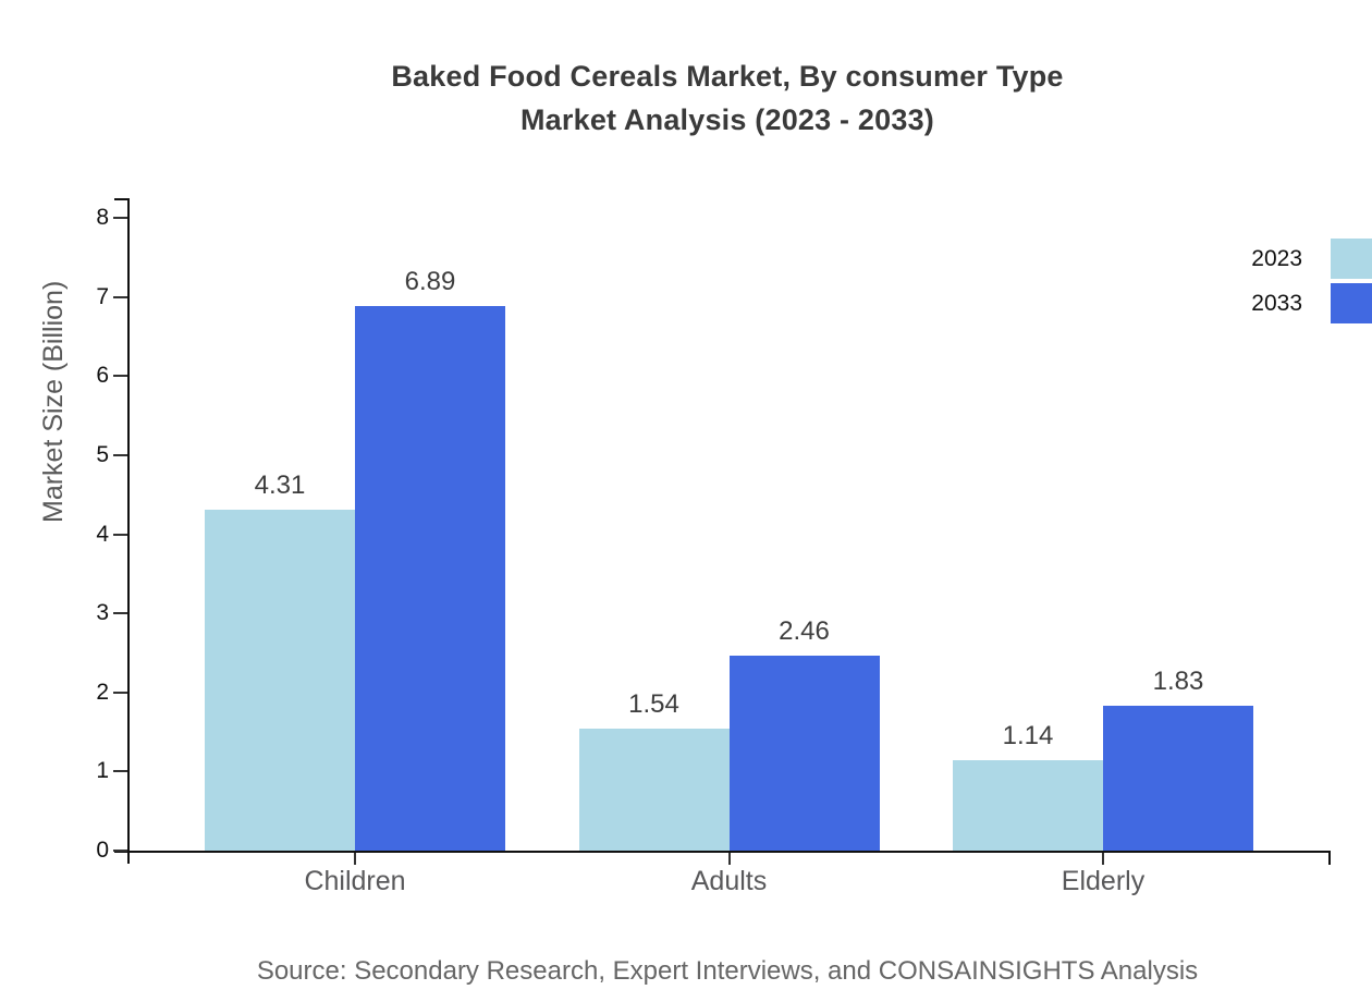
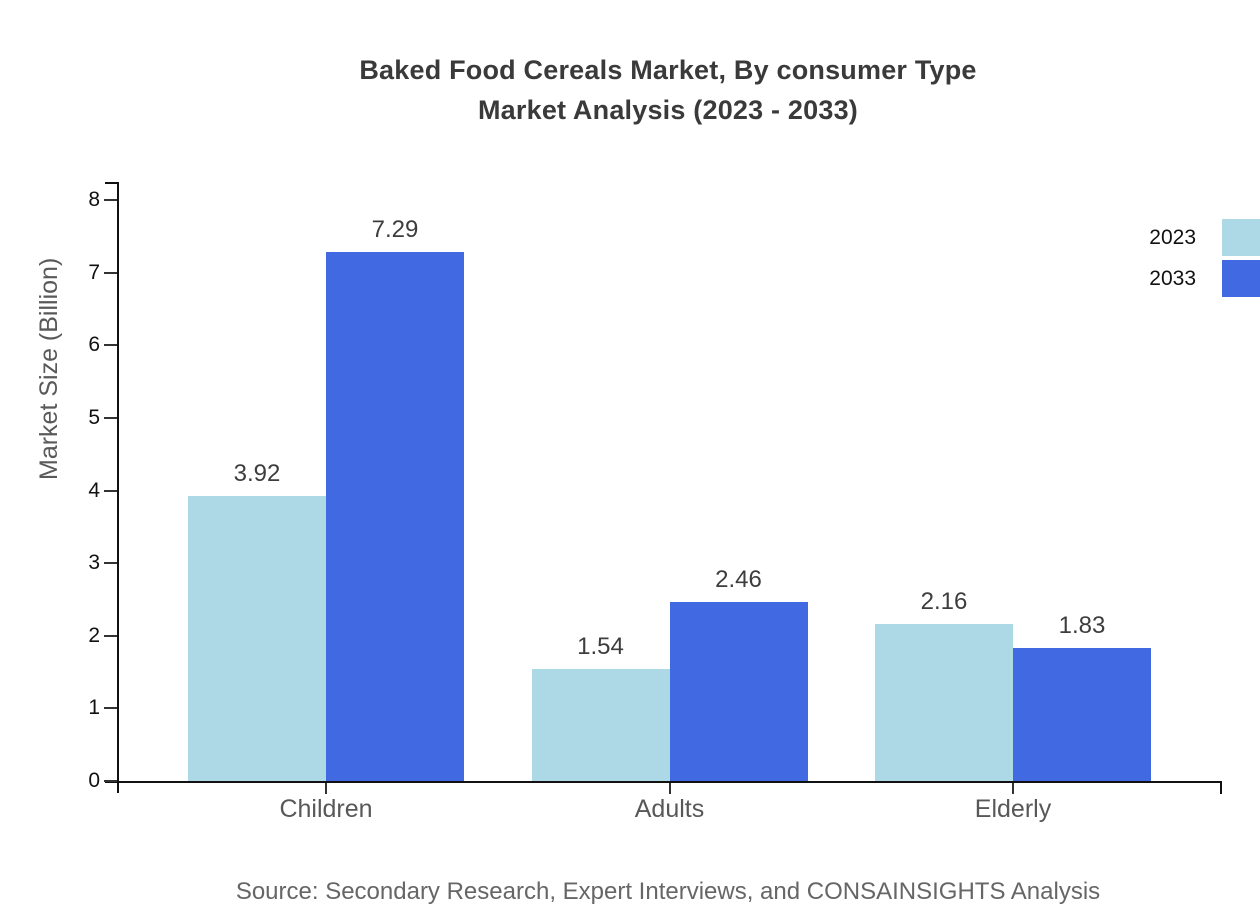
2023/Children: 4.31 -> 3.92
2033/Children: 6.89 -> 7.29
2023/Elderly: 1.14 -> 2.16
